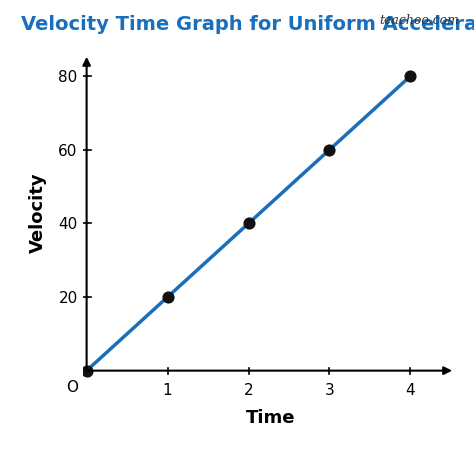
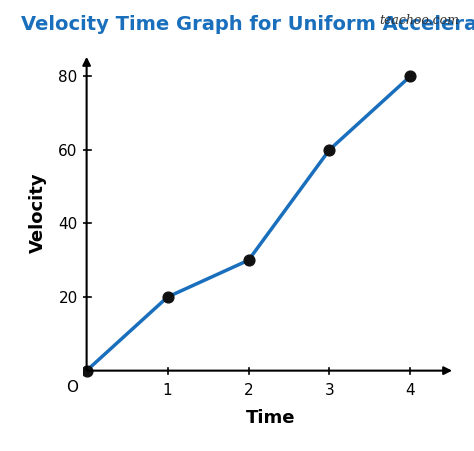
2: 40 -> 30
